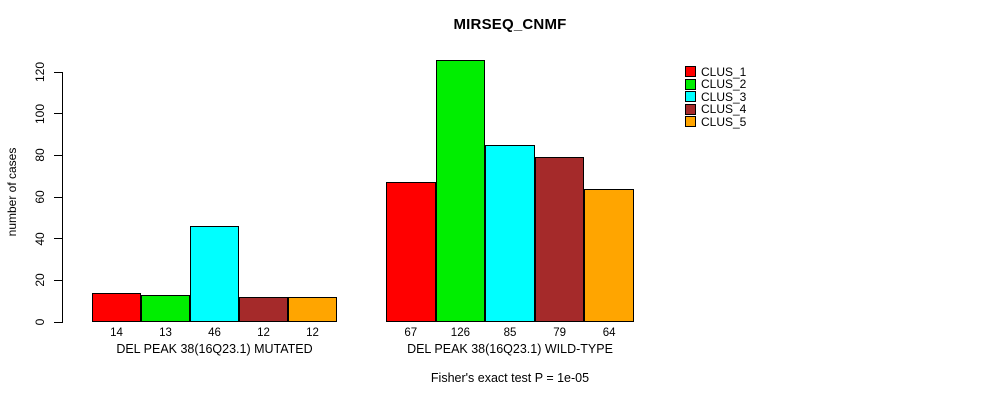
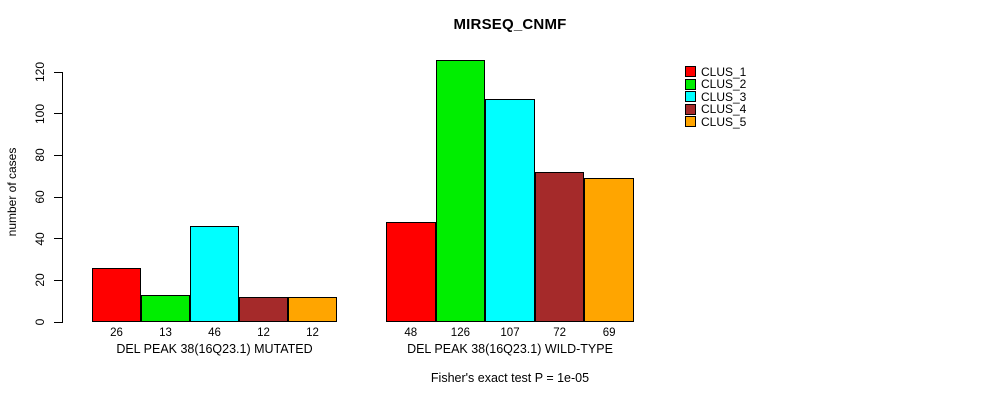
CLUS_1/DEL PEAK 38(16Q23.1) MUTATED: 14 -> 26
CLUS_1/DEL PEAK 38(16Q23.1) WILD-TYPE: 67 -> 48
CLUS_3/DEL PEAK 38(16Q23.1) WILD-TYPE: 85 -> 107
CLUS_4/DEL PEAK 38(16Q23.1) WILD-TYPE: 79 -> 72
CLUS_5/DEL PEAK 38(16Q23.1) WILD-TYPE: 64 -> 69
